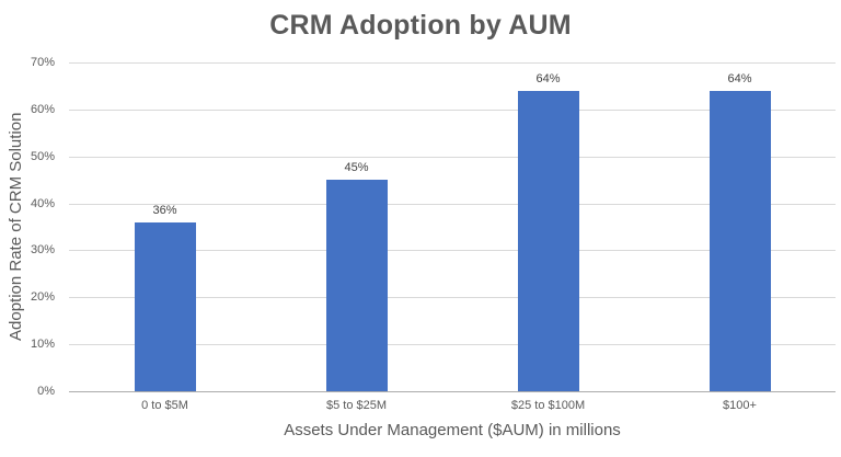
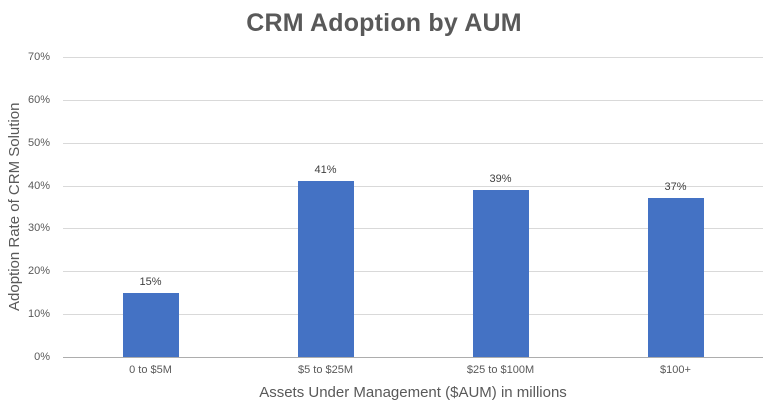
0 to $5M: 36% -> 15%
$5 to $25M: 45% -> 41%
$25 to $100M: 64% -> 39%
$100+: 64% -> 37%
